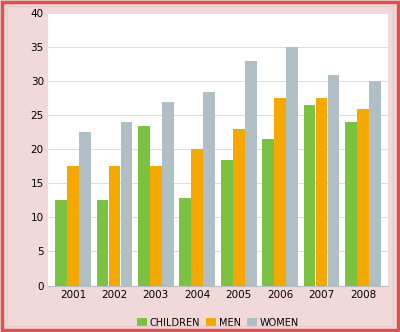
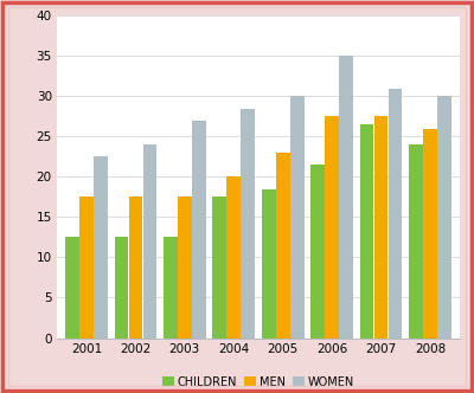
CHILDREN/2003: 23.4 -> 12.5
CHILDREN/2004: 12.8 -> 17.5
WOMEN/2005: 33.0 -> 30.0
